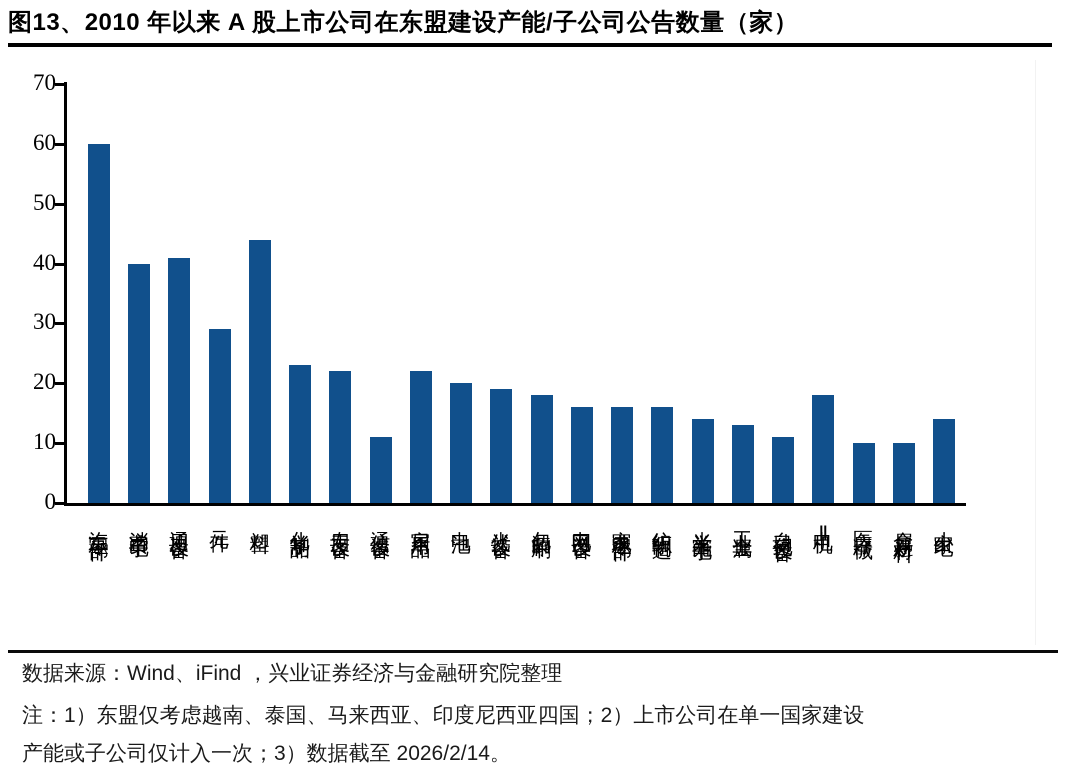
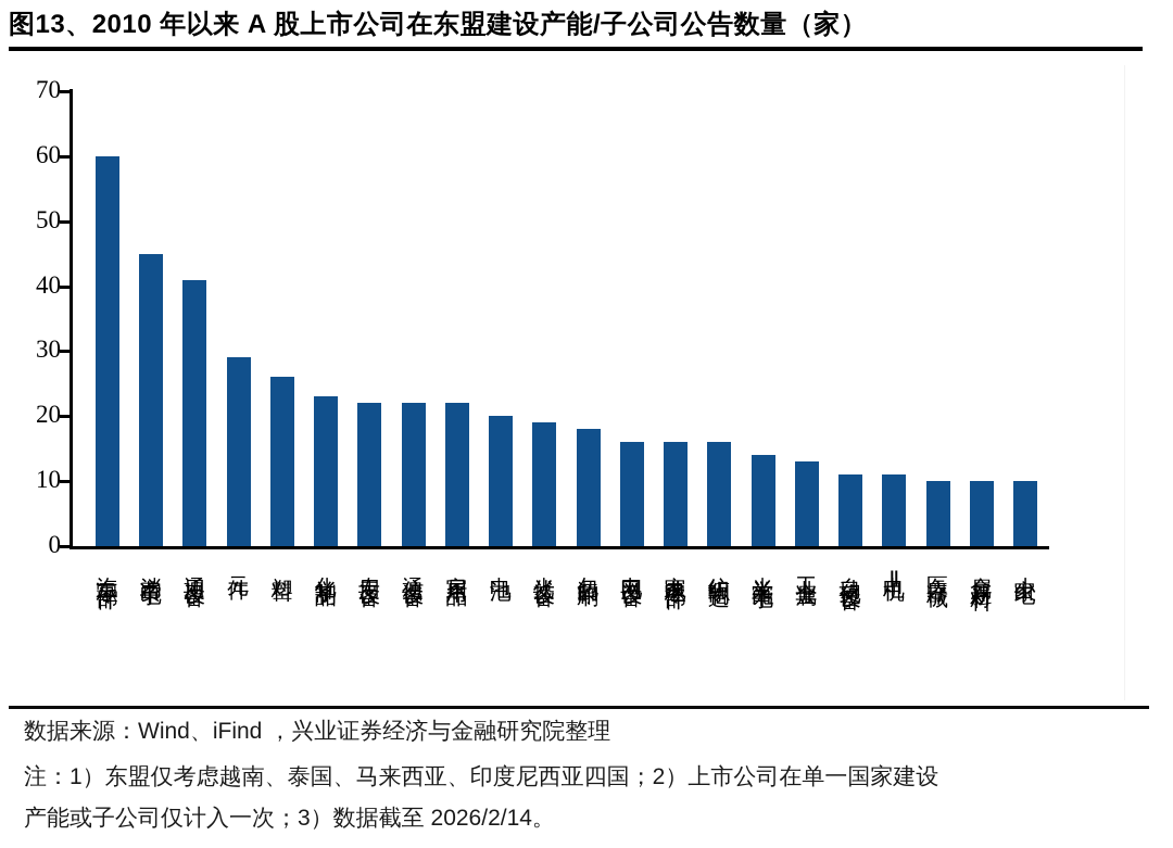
消费电子: 40 -> 45
塑料: 44 -> 26
通信设备: 11 -> 22
电机Ⅱ: 18 -> 11
小家电: 14 -> 10
